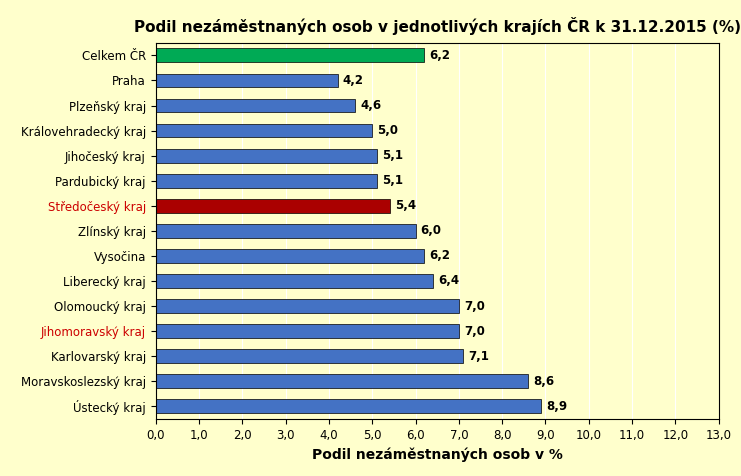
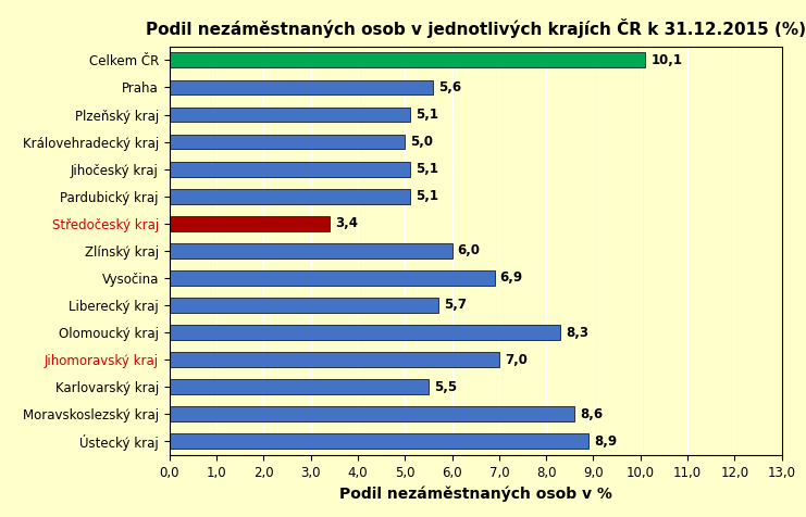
Celkem ČR: 6,2 -> 10,1
Praha: 4,2 -> 5,6
Plzeňský kraj: 4,6 -> 5,1
Středočeský kraj: 5,4 -> 3,4
Vysočina: 6,2 -> 6,9
Liberecký kraj: 6,4 -> 5,7
Olomoucký kraj: 7,0 -> 8,3
Karlovarský kraj: 7,1 -> 5,5
